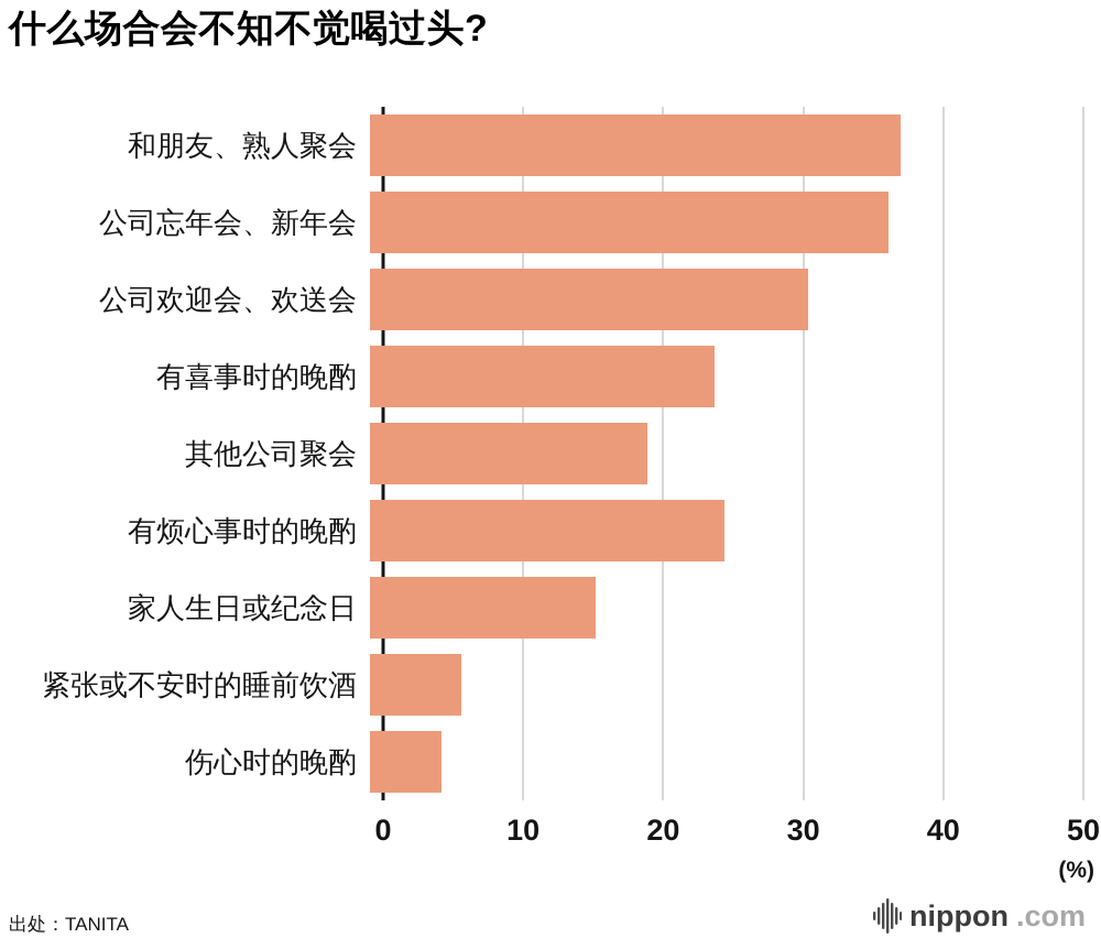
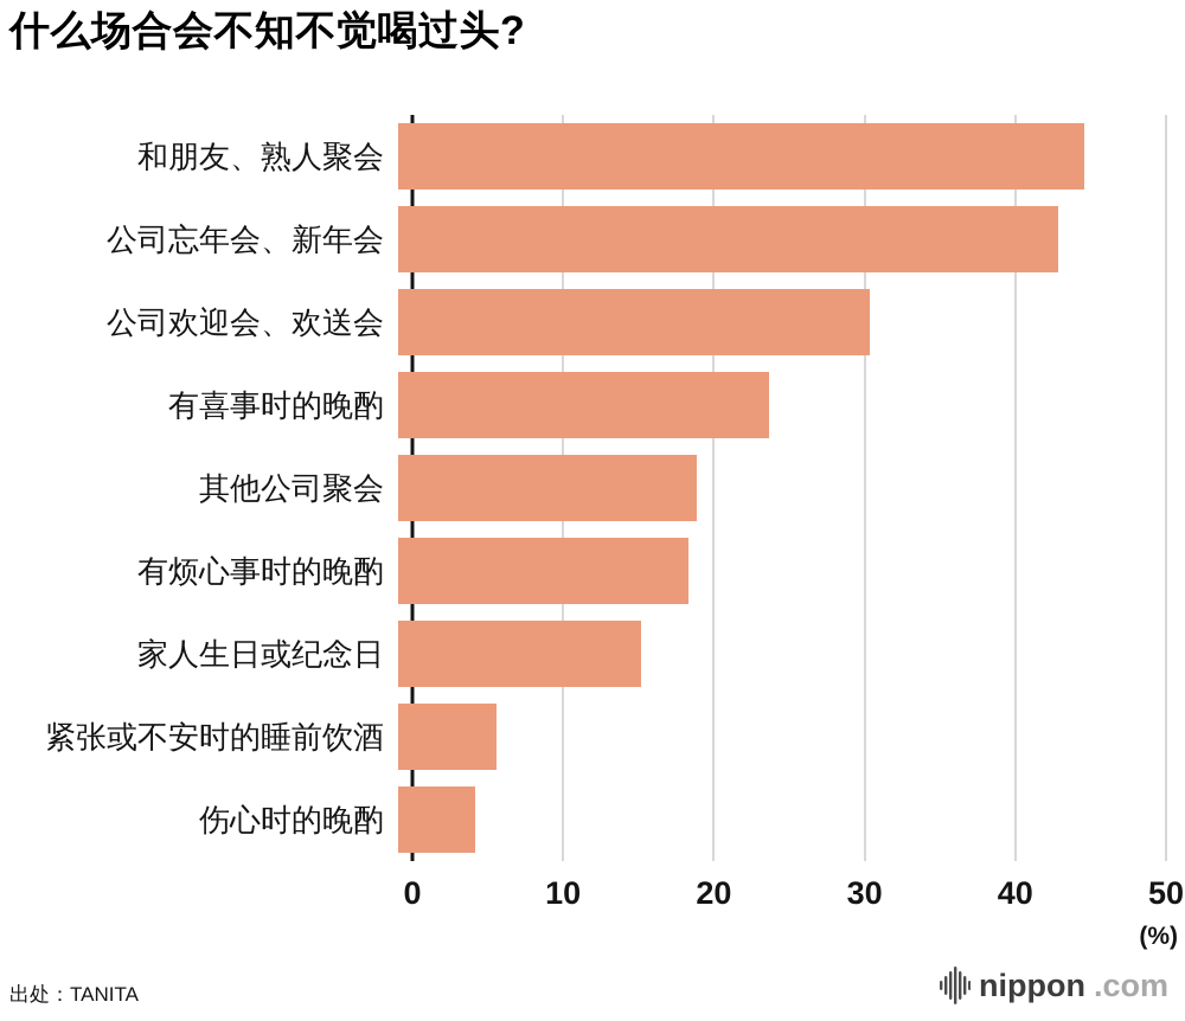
和朋友、熟人聚会: 37.9 -> 45.5
公司忘年会、新年会: 37.0 -> 43.8
有烦心事时的晚酌: 25.3 -> 19.3
